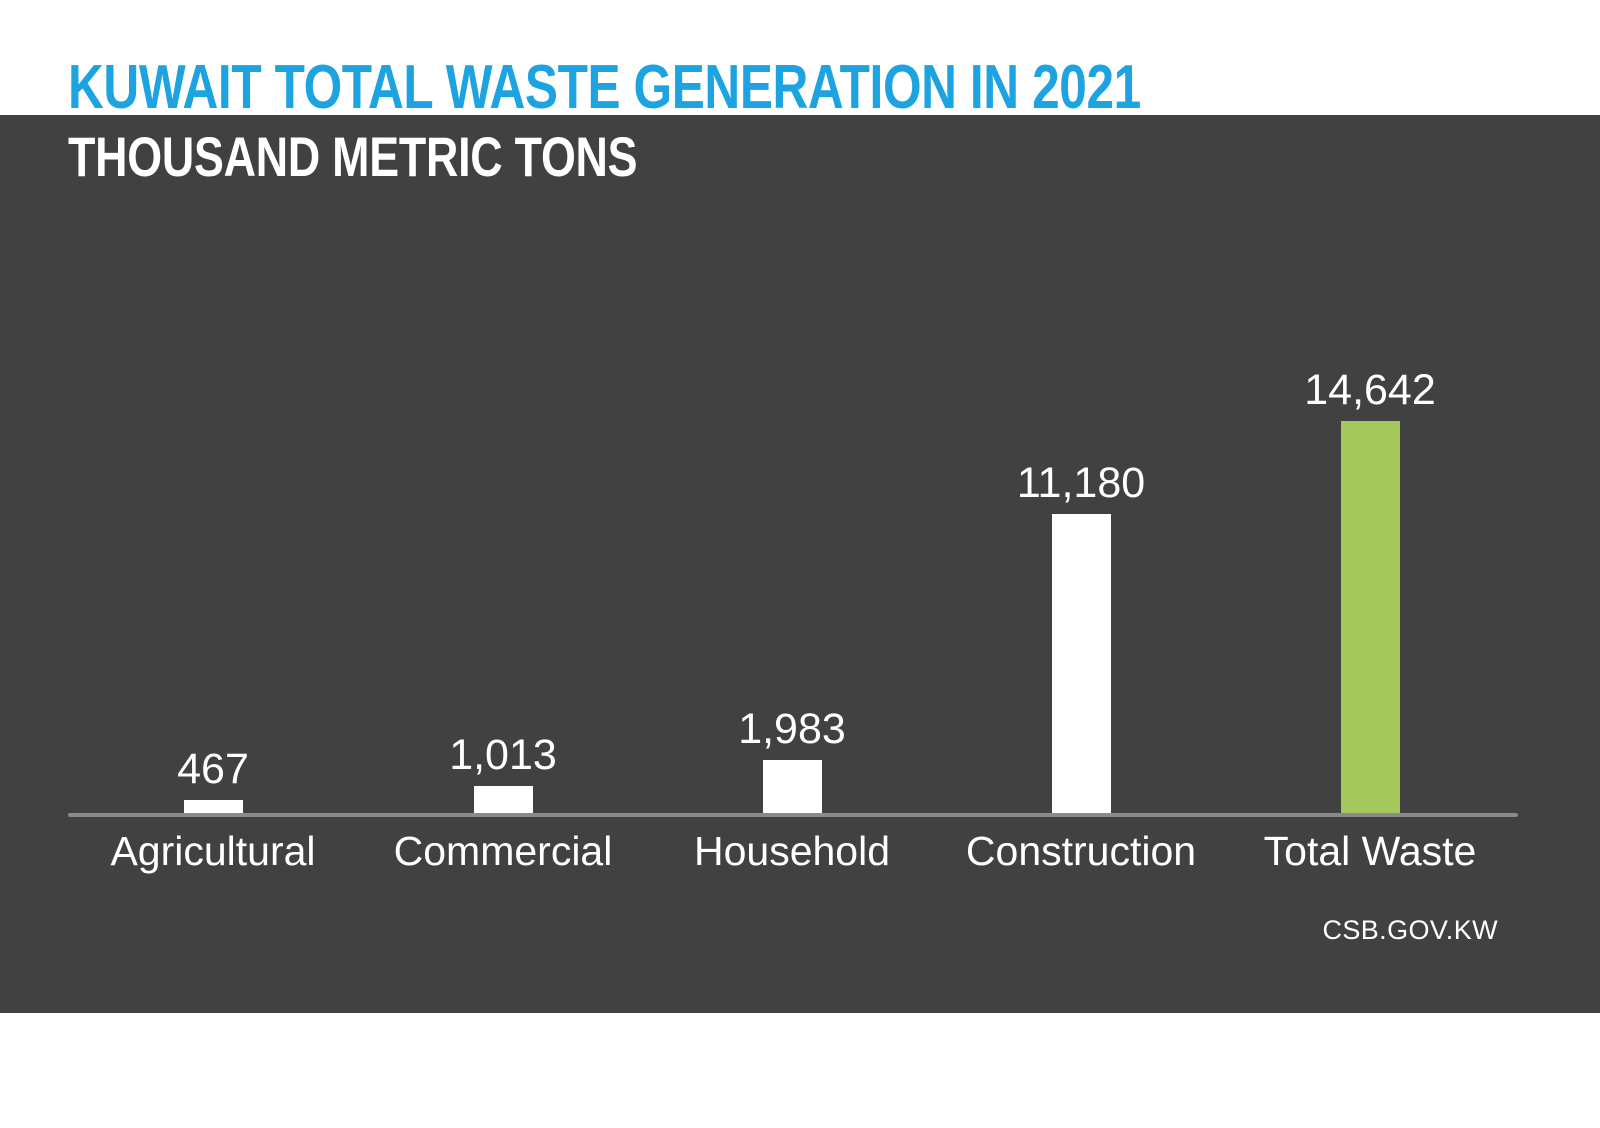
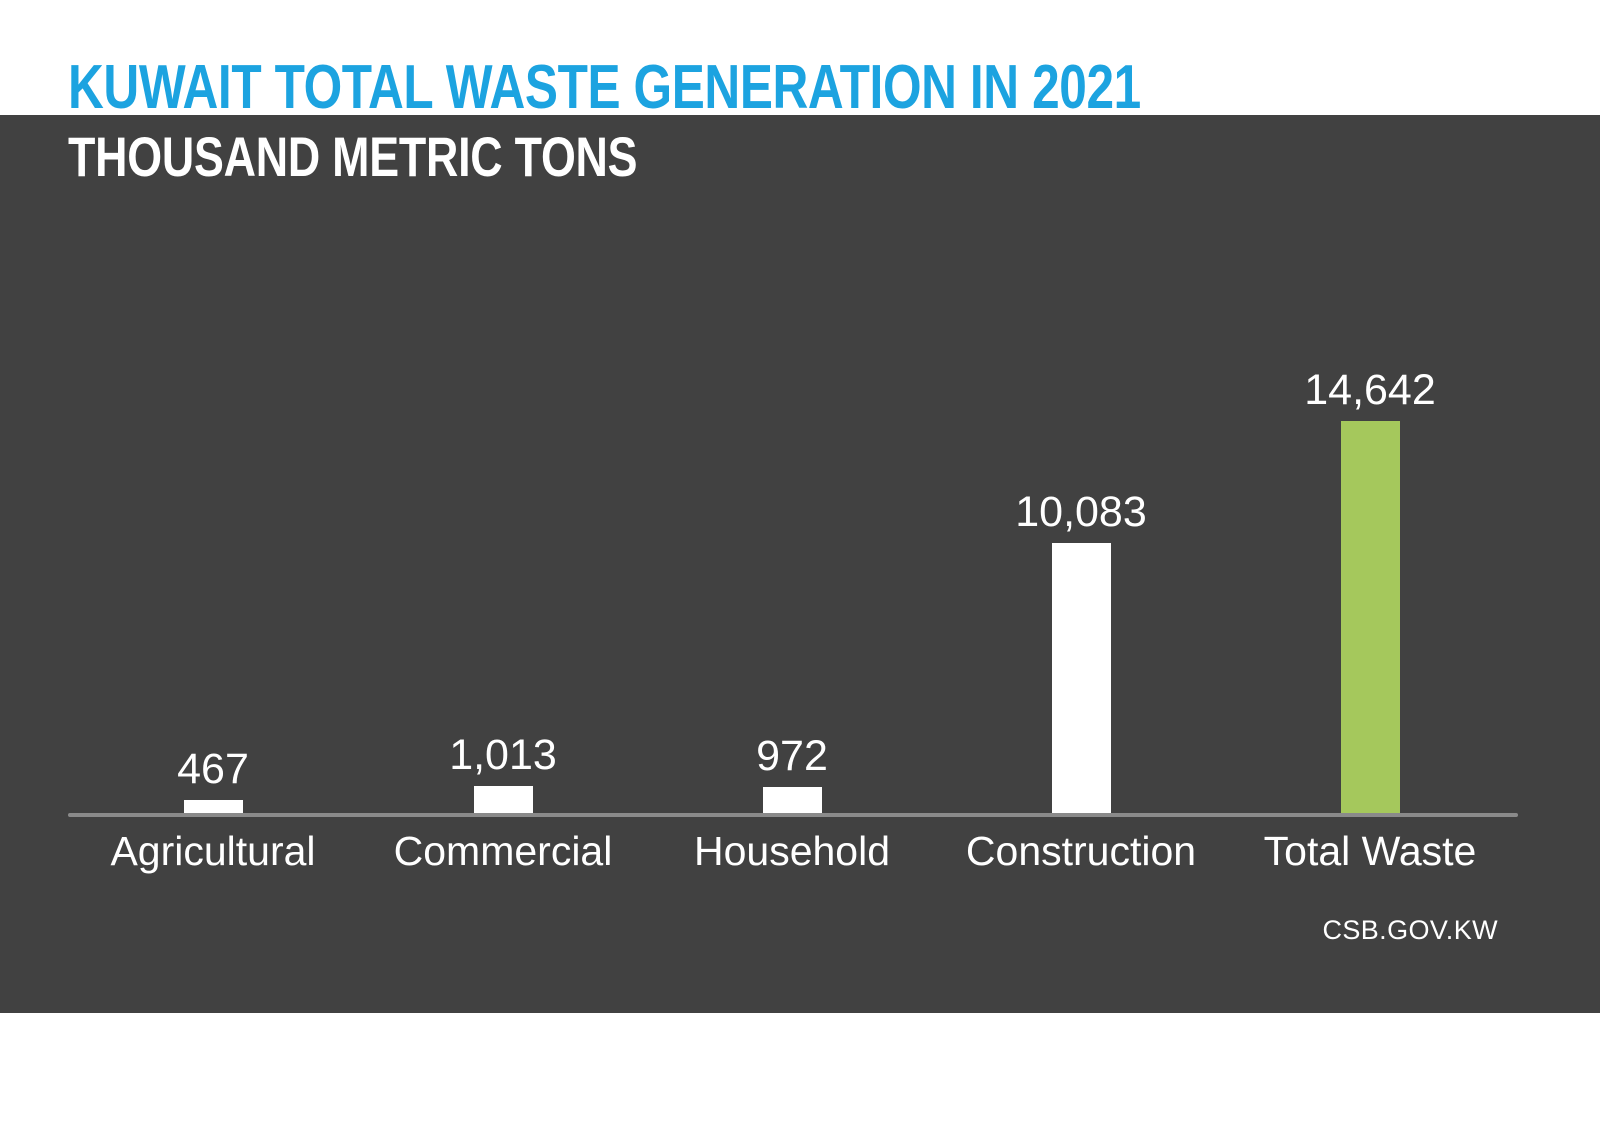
Household: 1,983 -> 972
Construction: 11,180 -> 10,083
